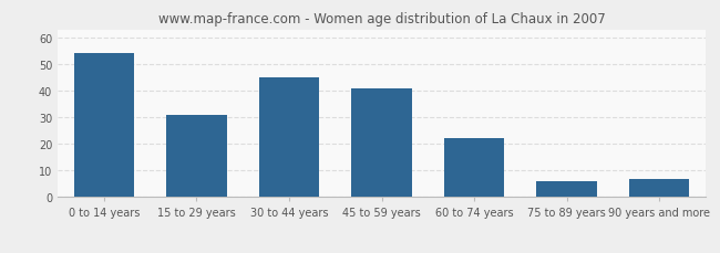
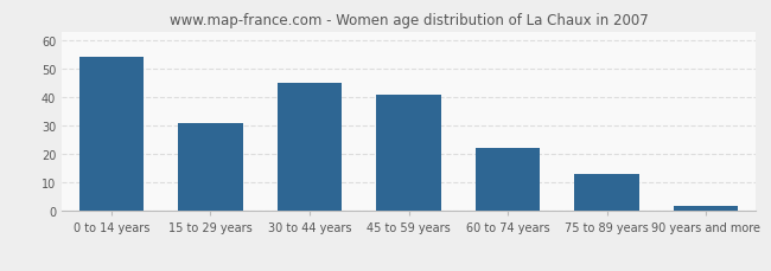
75 to 89 years: 6 -> 13
90 years and more: 7 -> 2
